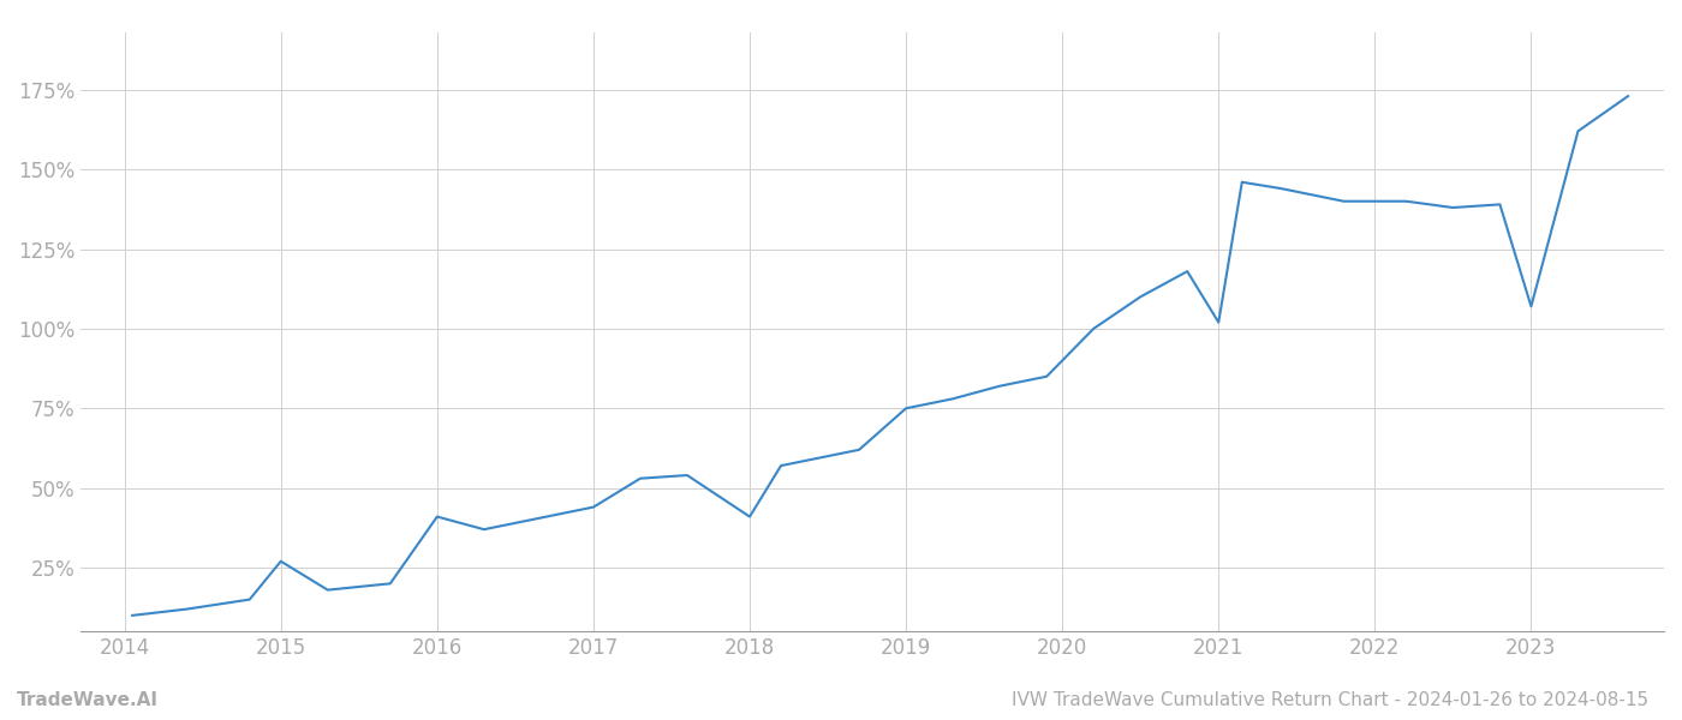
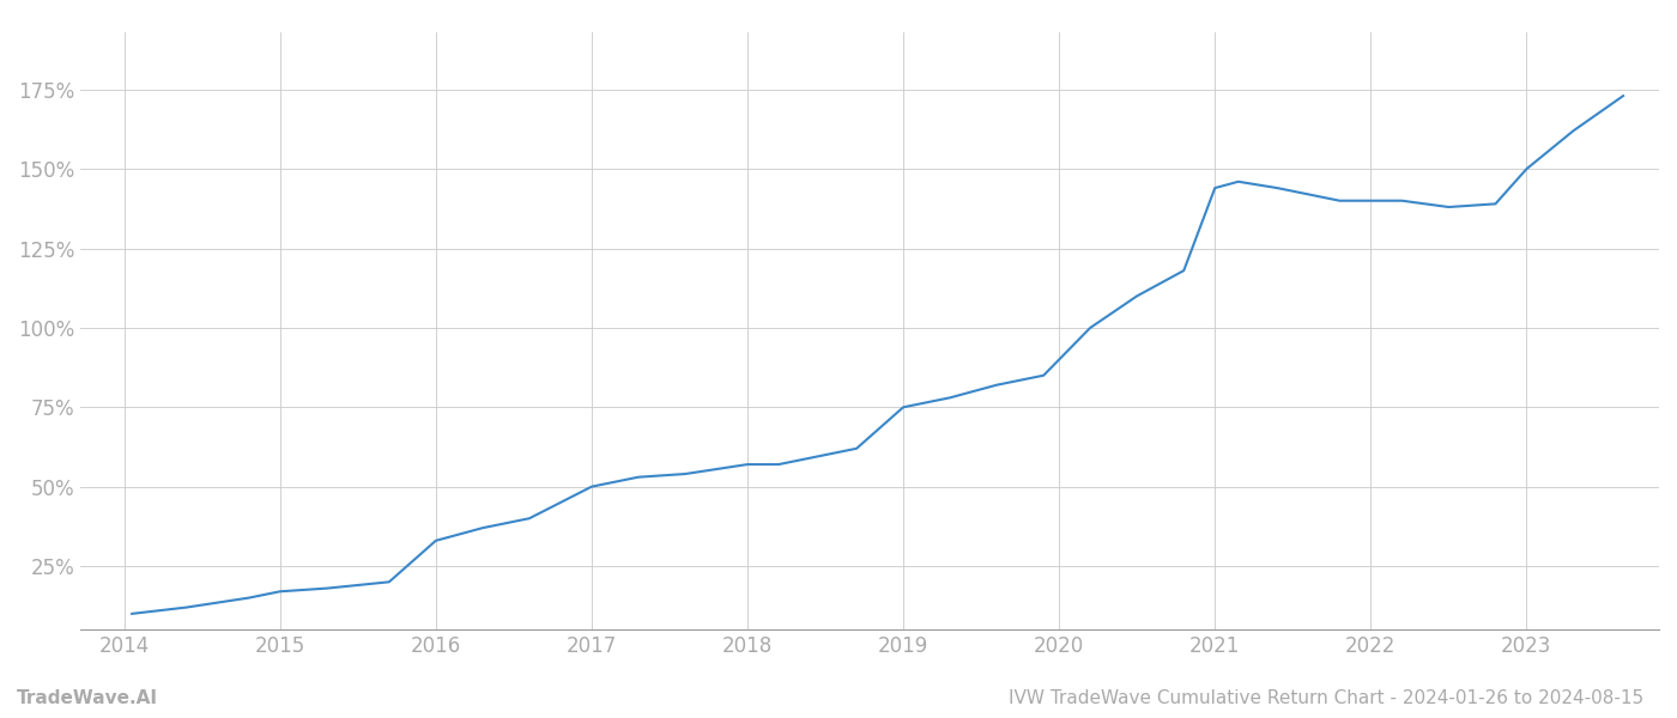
2015: 27% -> 17%
2016: 41% -> 33%
2017: 44% -> 50%
2018: 41% -> 57%
2021: 102% -> 144%
2023: 107% -> 150%
